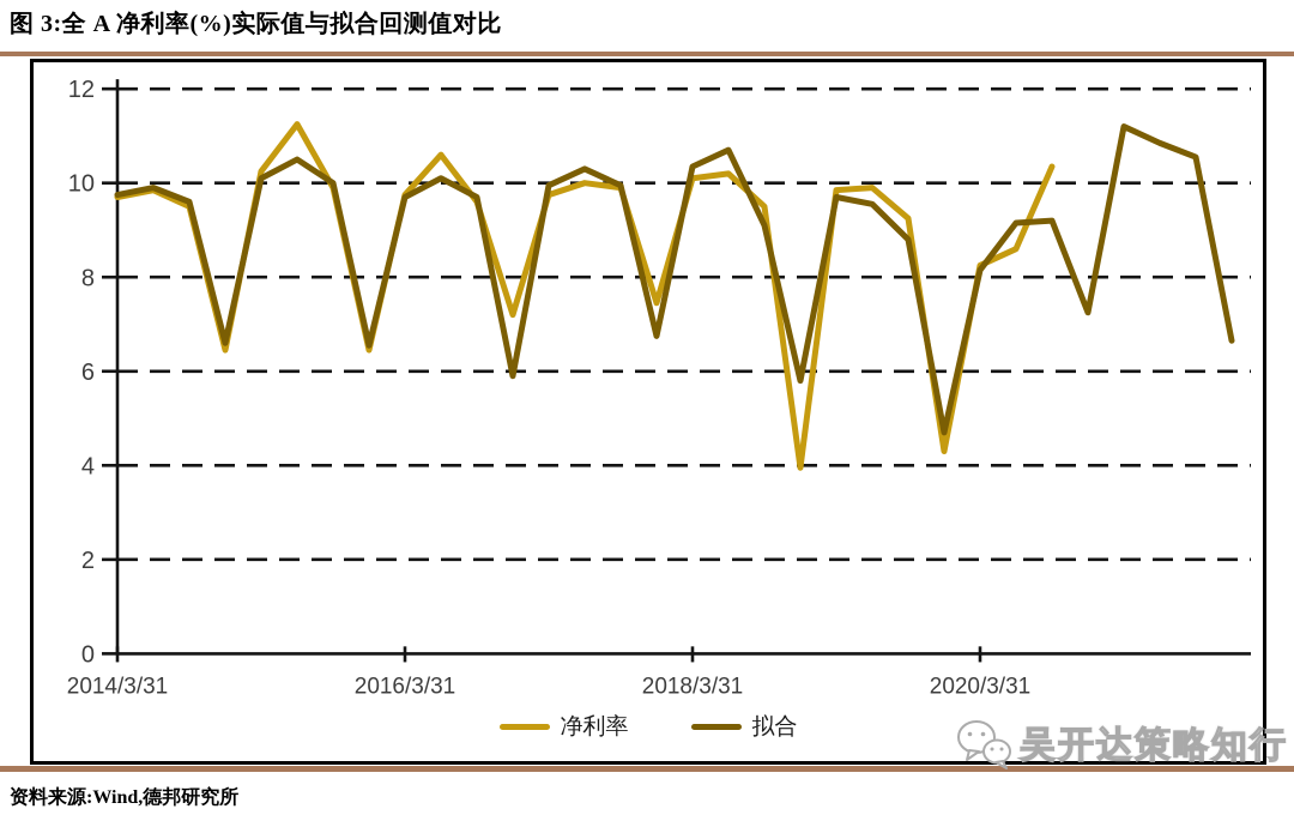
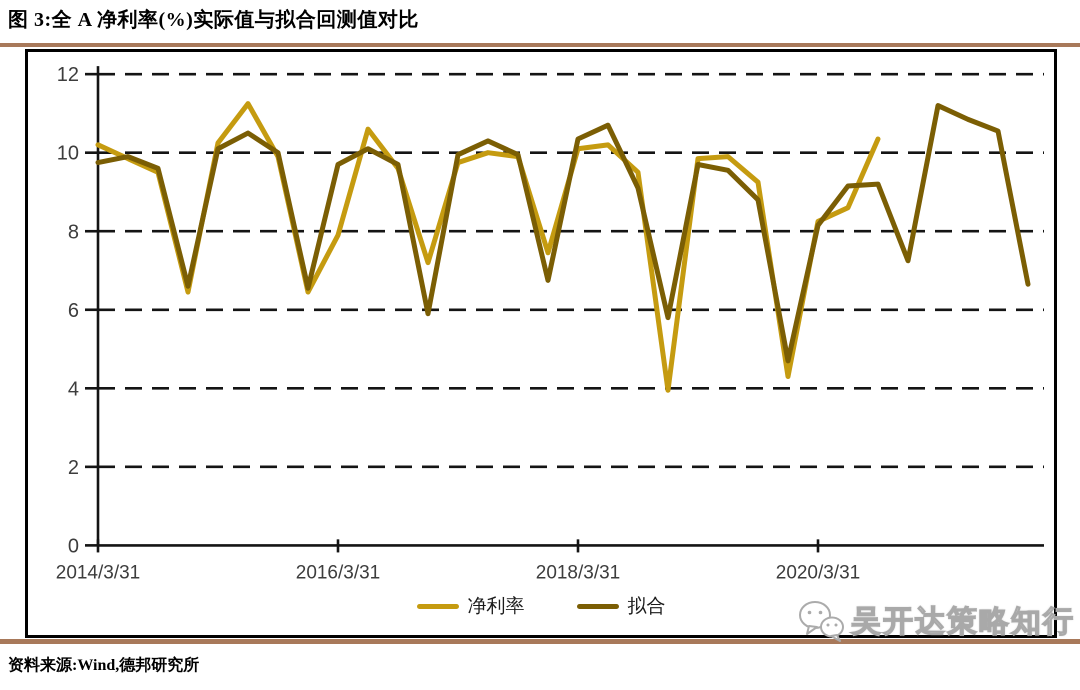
净利率/2014/3/31: 9.7 -> 10.2
净利率/2016/3/31: 9.8 -> 7.9
